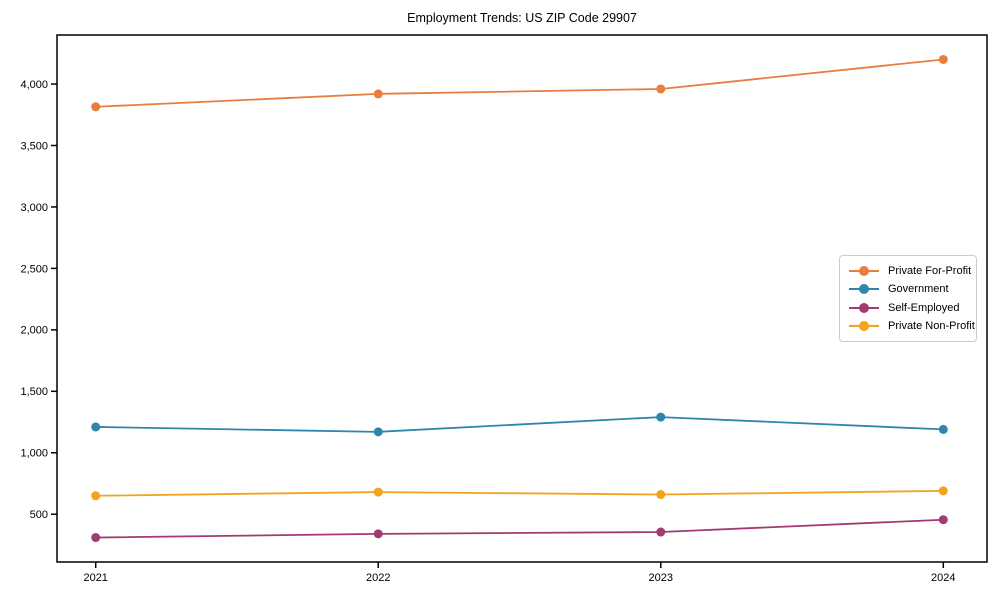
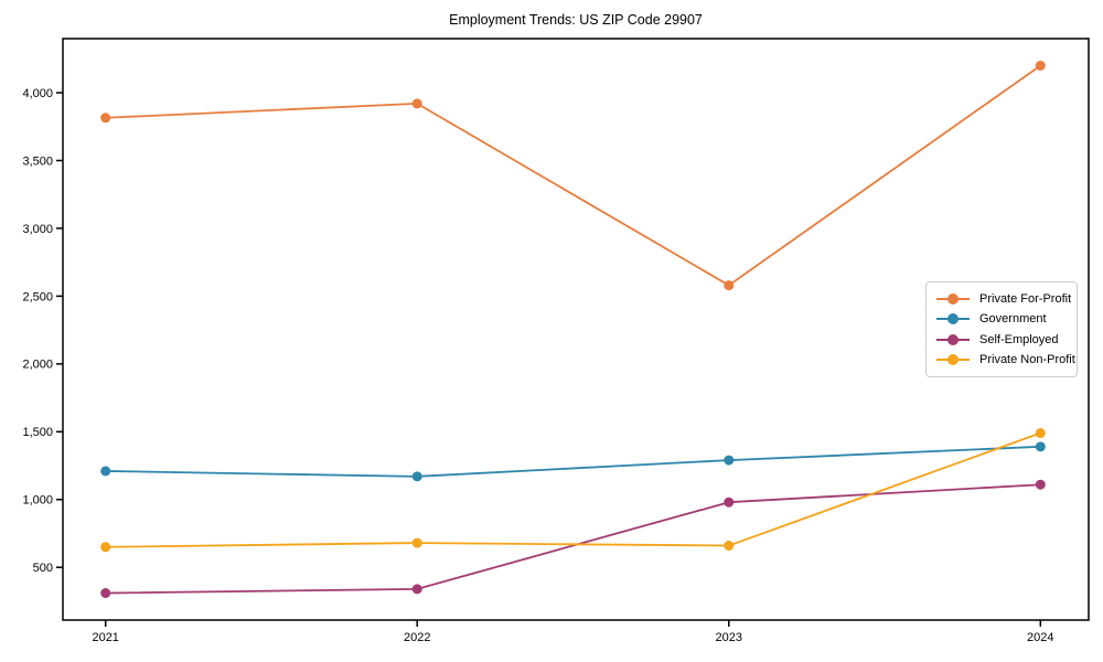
Private For-Profit/2023: 3960 -> 2580
Self-Employed/2023: 360 -> 980
Government/2024: 1190 -> 1390
Self-Employed/2024: 460 -> 1110
Private Non-Profit/2024: 690 -> 1490
